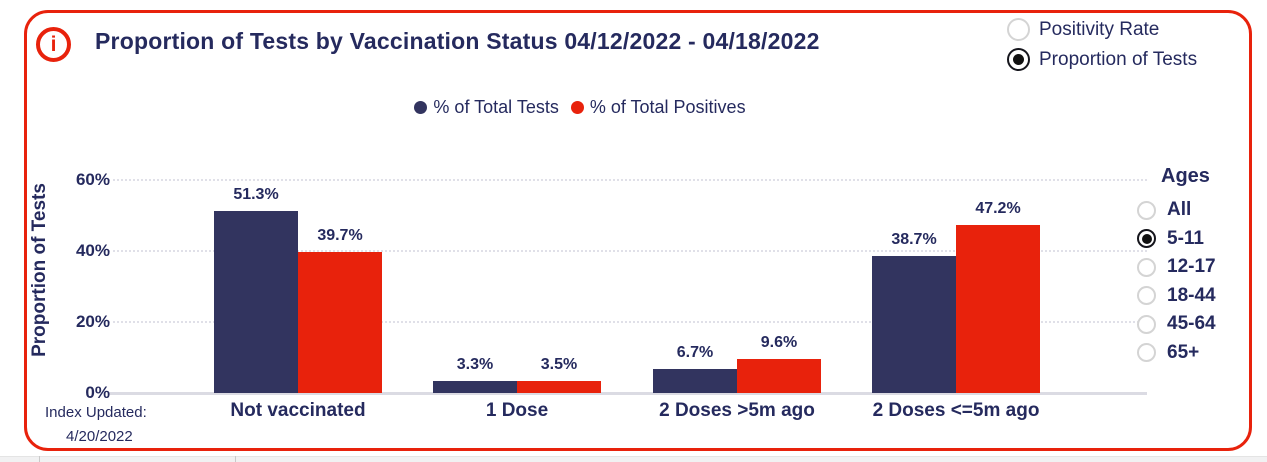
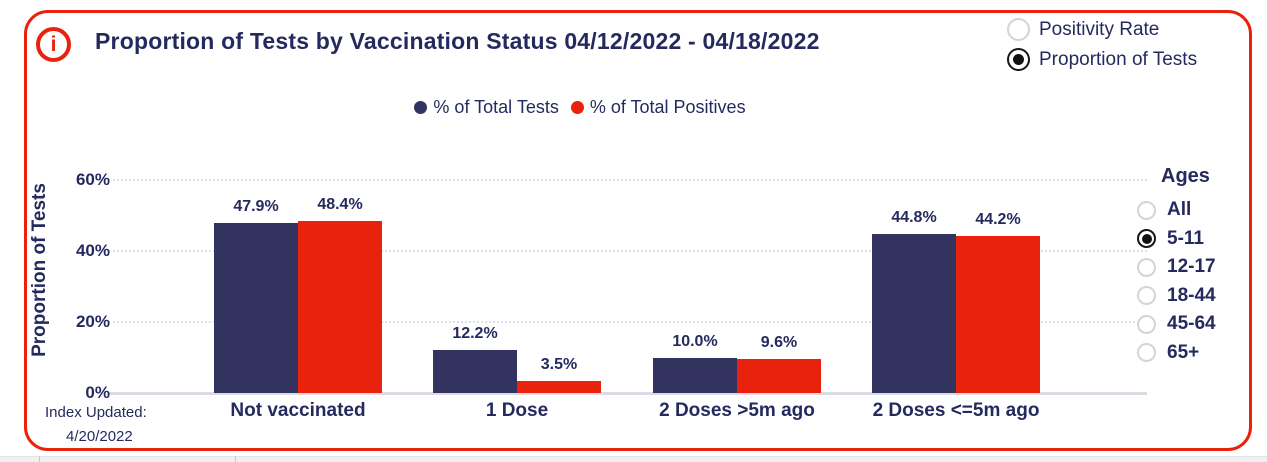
% of Total Tests/Not vaccinated: 51.3% -> 47.9%
% of Total Positives/Not vaccinated: 39.7% -> 48.4%
% of Total Tests/1 Dose: 3.3% -> 12.2%
% of Total Tests/2 Doses >5m ago: 6.7% -> 10.0%
% of Total Tests/2 Doses <=5m ago: 38.7% -> 44.8%
% of Total Positives/2 Doses <=5m ago: 47.2% -> 44.2%
